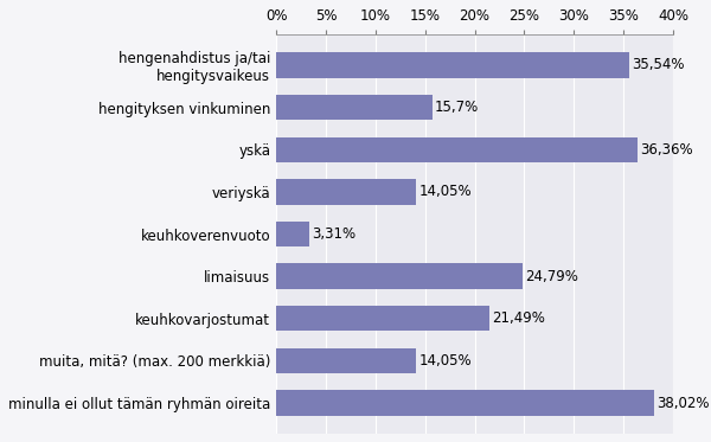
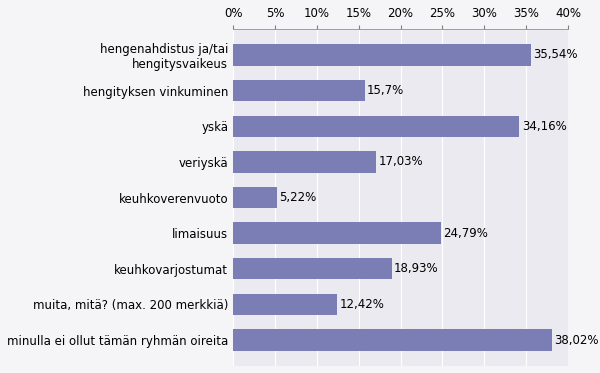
yskä: 36,36% -> 34,16%
veriyskä: 14,05% -> 17,03%
keuhkoverenvuoto: 3,31% -> 5,22%
keuhkovarjostumat: 21,49% -> 18,93%
muita, mitä? (max. 200 merkkiä): 14,05% -> 12,42%
